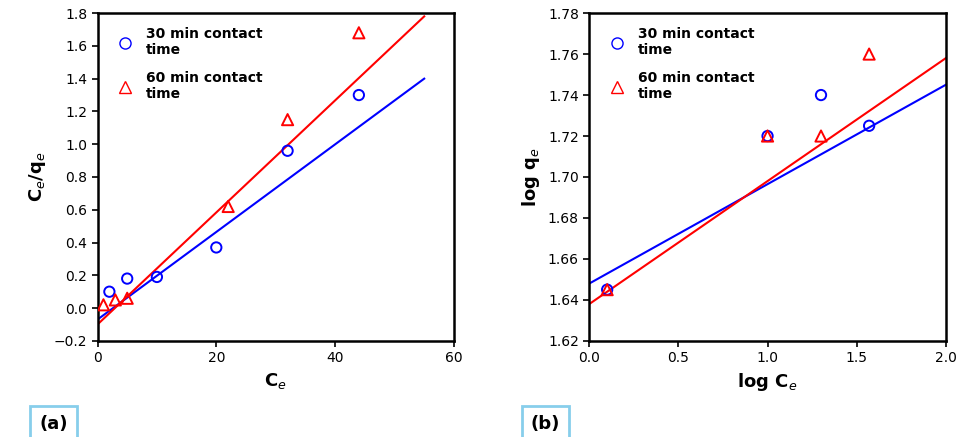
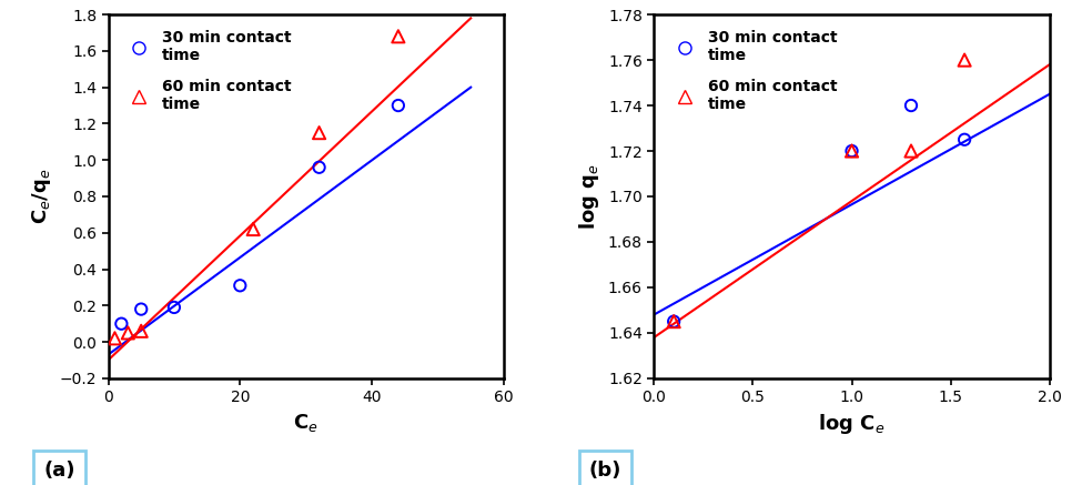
30 min contact time/20: 0.37 -> 0.31
